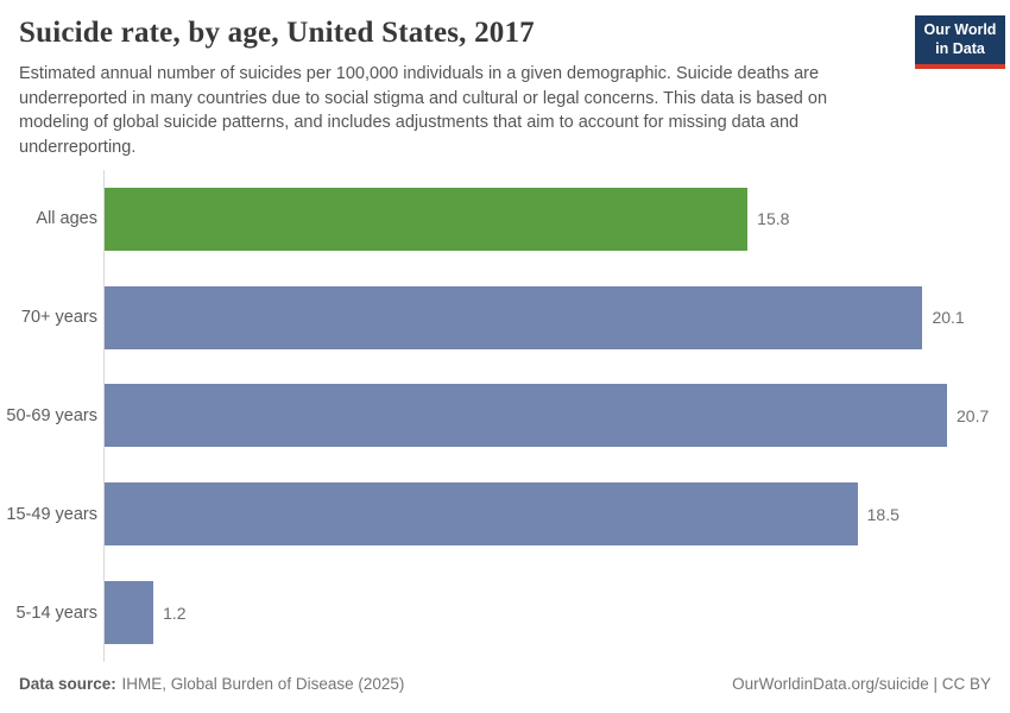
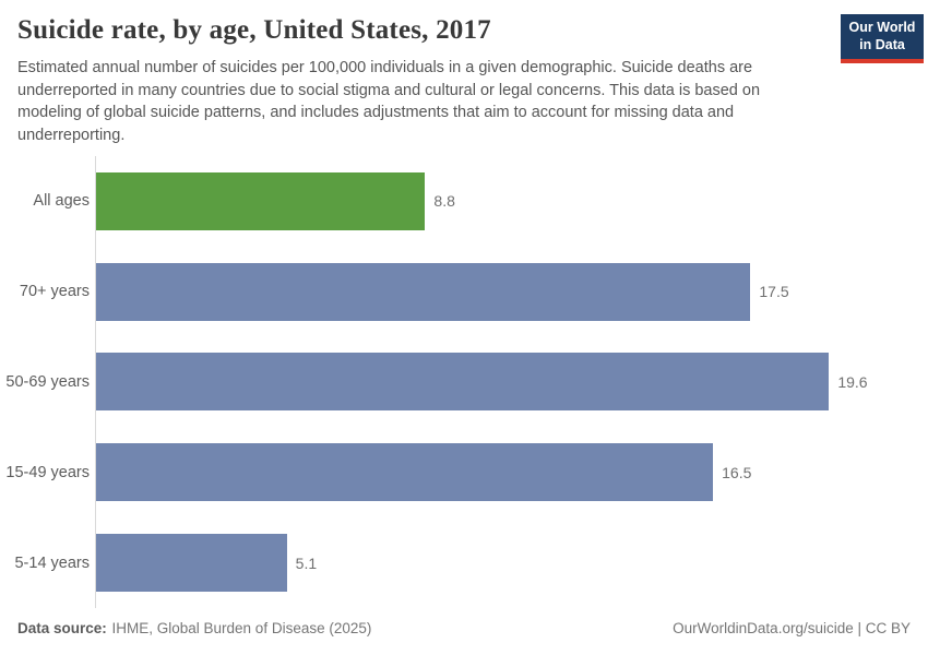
All ages: 15.8 -> 8.8
70+ years: 20.1 -> 17.5
50-69 years: 20.7 -> 19.6
15-49 years: 18.5 -> 16.5
5-14 years: 1.2 -> 5.1
